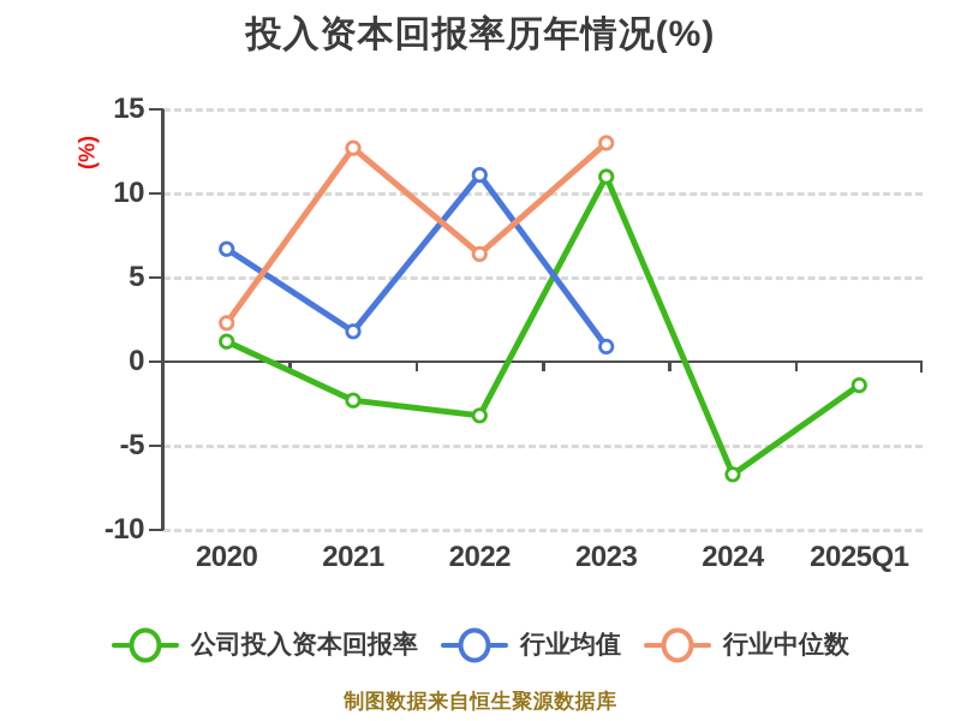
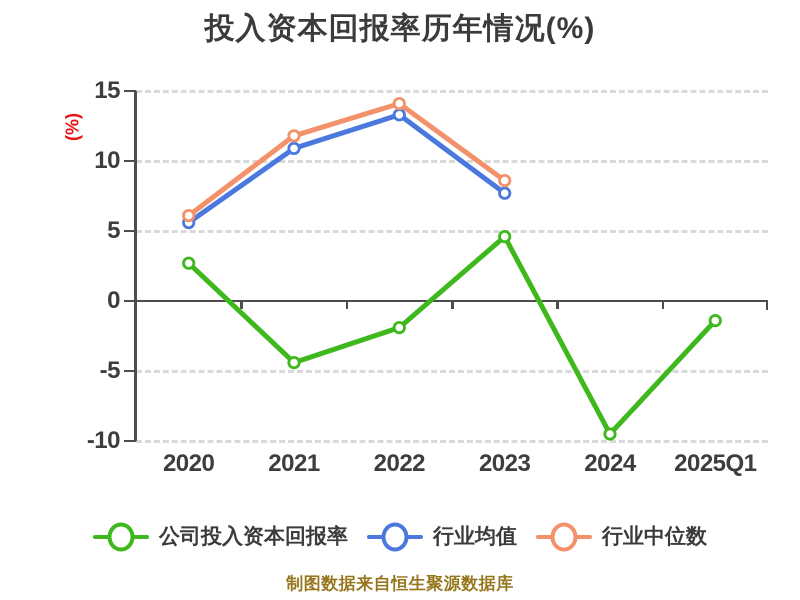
公司投入资本回报率/2020: 1.2 -> 2.7
行业均值/2020: 6.7 -> 5.6
行业中位数/2020: 2.3 -> 6.1
公司投入资本回报率/2021: -2.3 -> -4.4
行业均值/2021: 1.8 -> 10.9
行业中位数/2021: 12.7 -> 11.8
公司投入资本回报率/2022: -3.2 -> -1.9
行业均值/2022: 11.1 -> 13.3
行业中位数/2022: 6.4 -> 14.1
公司投入资本回报率/2023: 11.0 -> 4.6
行业均值/2023: 0.9 -> 7.7
行业中位数/2023: 13.0 -> 8.6
公司投入资本回报率/2024: -6.7 -> -9.5
